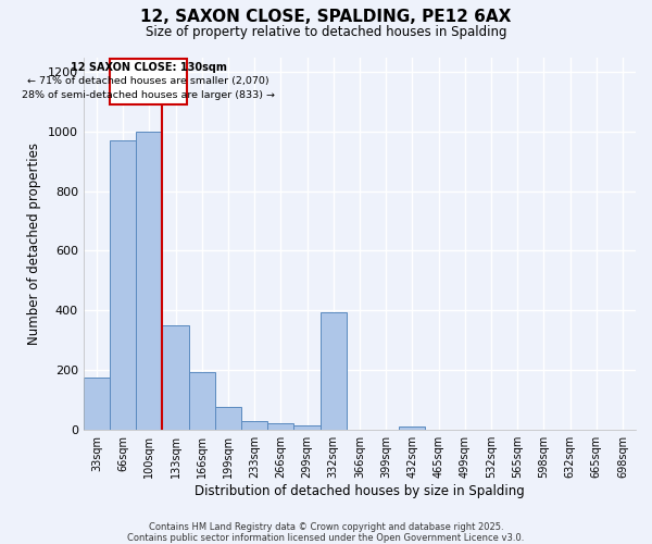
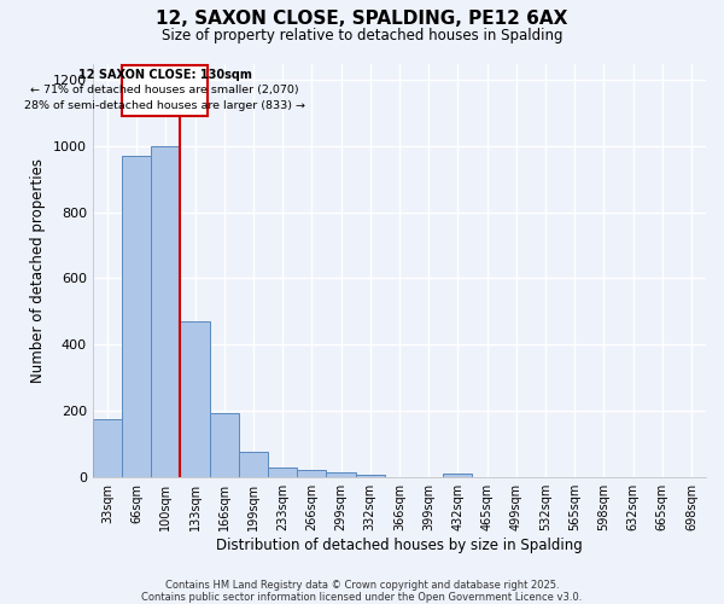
133sqm: 350 -> 470
332sqm: 395 -> 8
